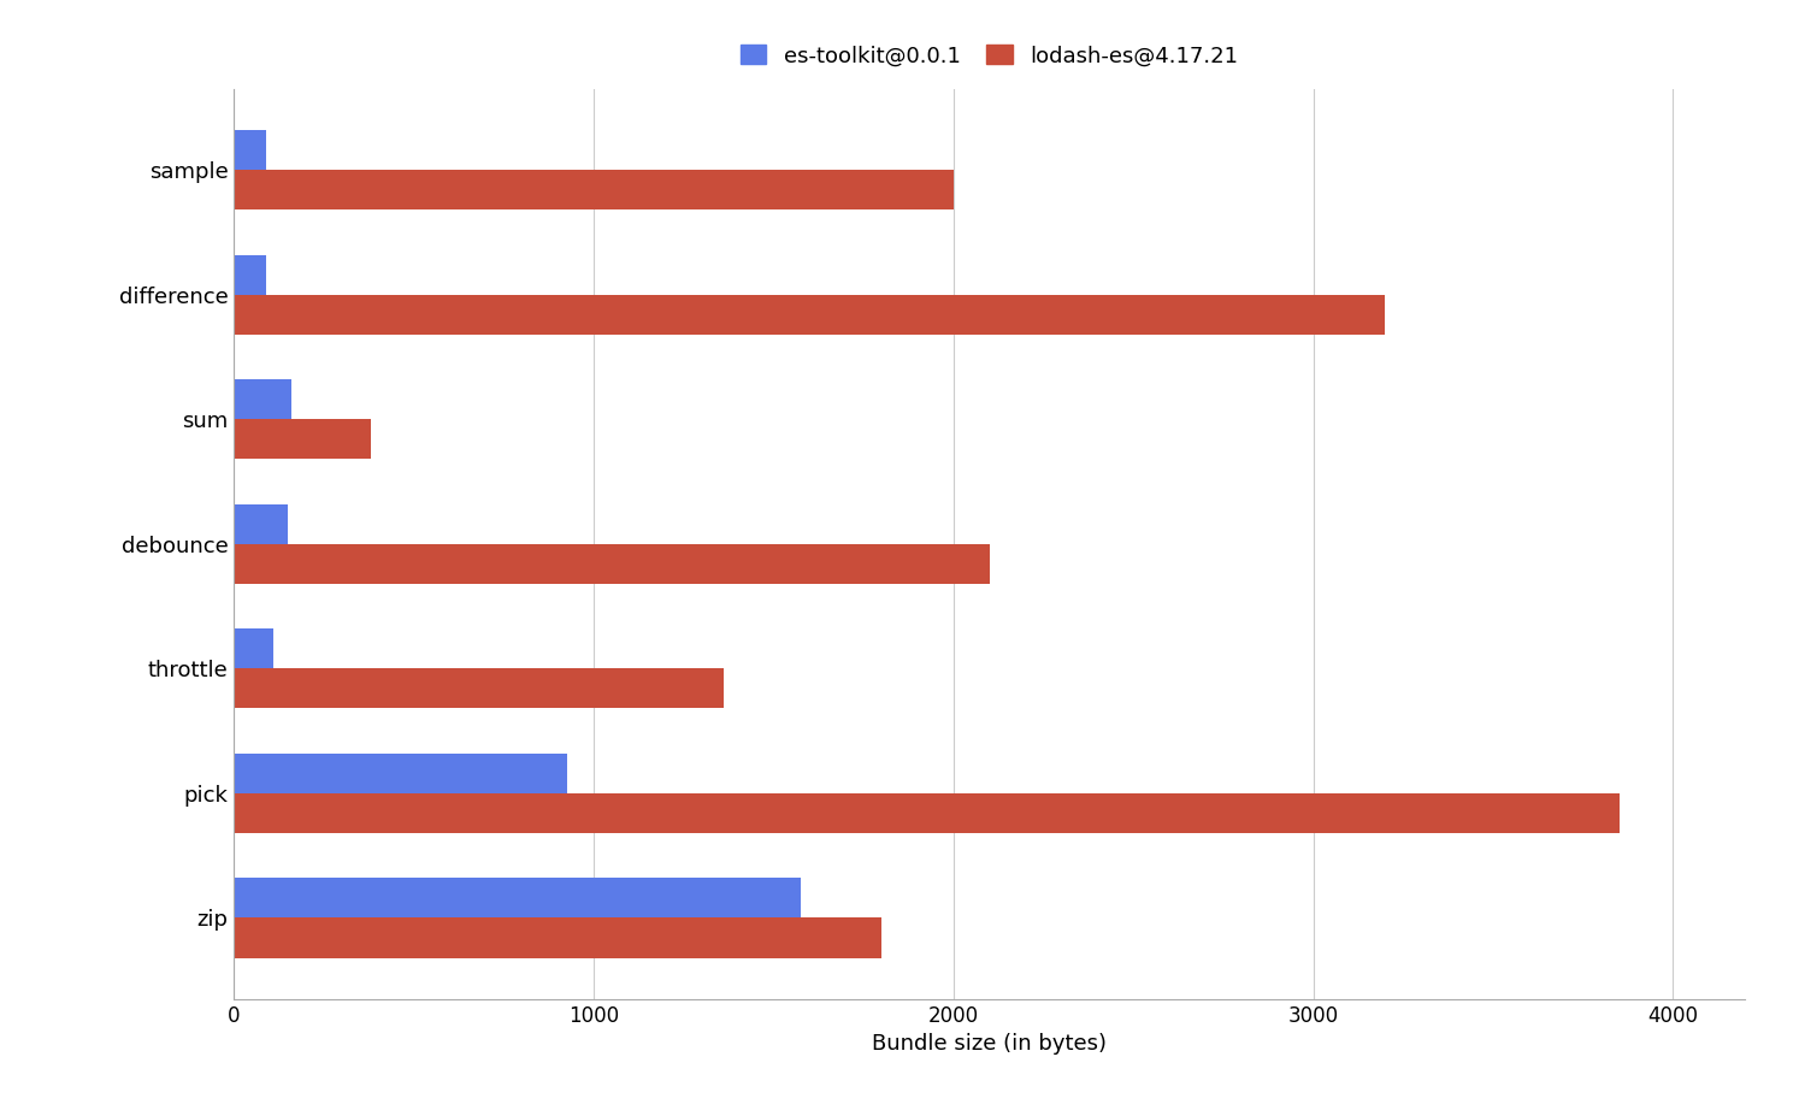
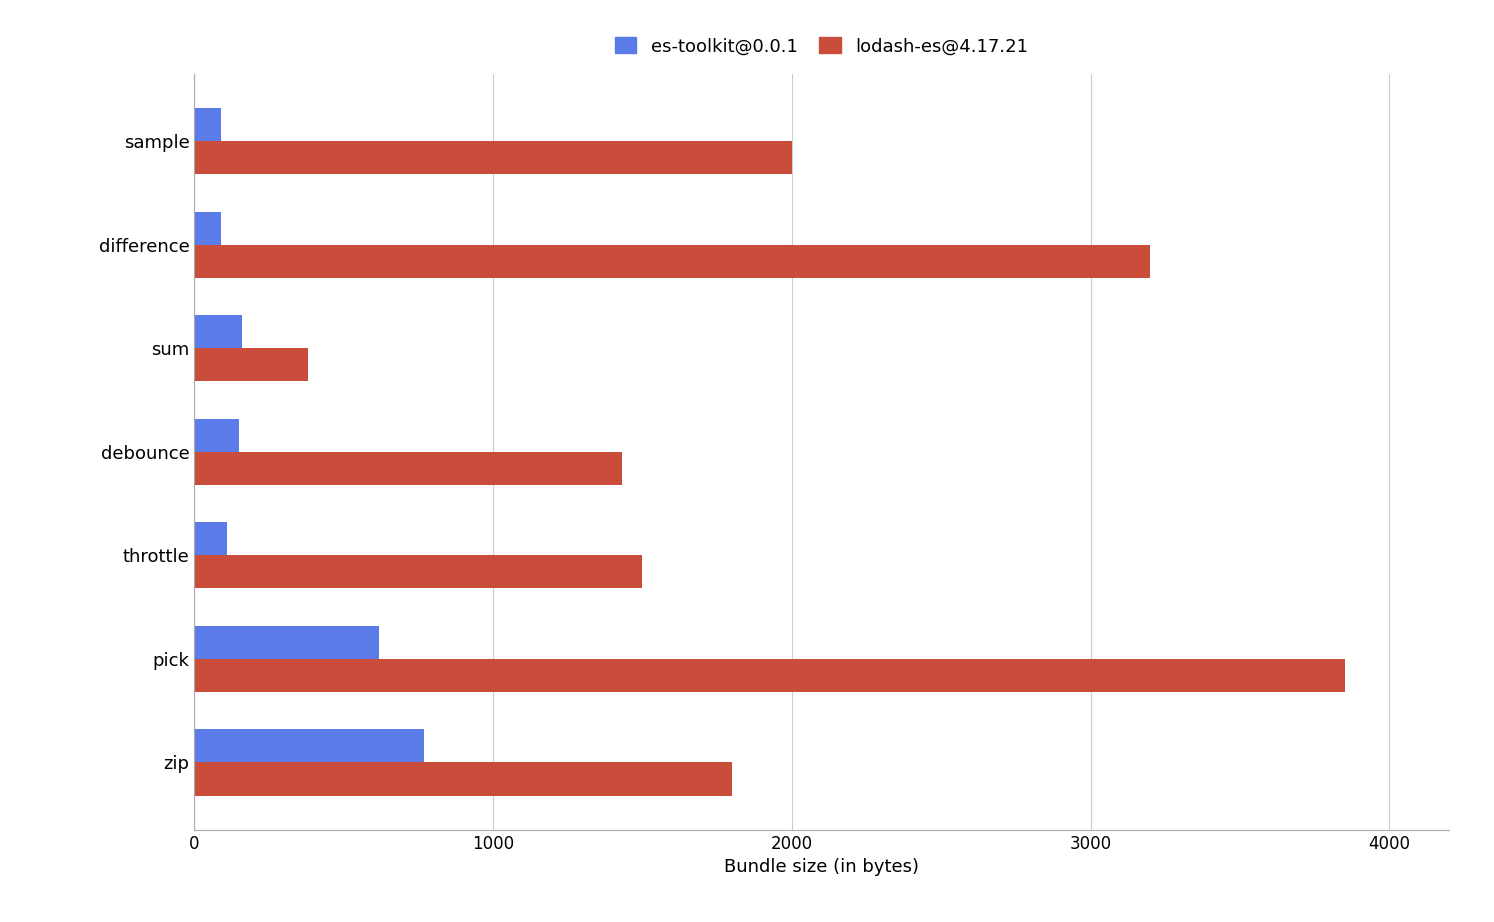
lodash-es@4.17.21/debounce: 2100 -> 1430
lodash-es@4.17.21/throttle: 1360 -> 1500
es-toolkit@0.0.1/pick: 925 -> 620
es-toolkit@0.0.1/zip: 1575 -> 770
